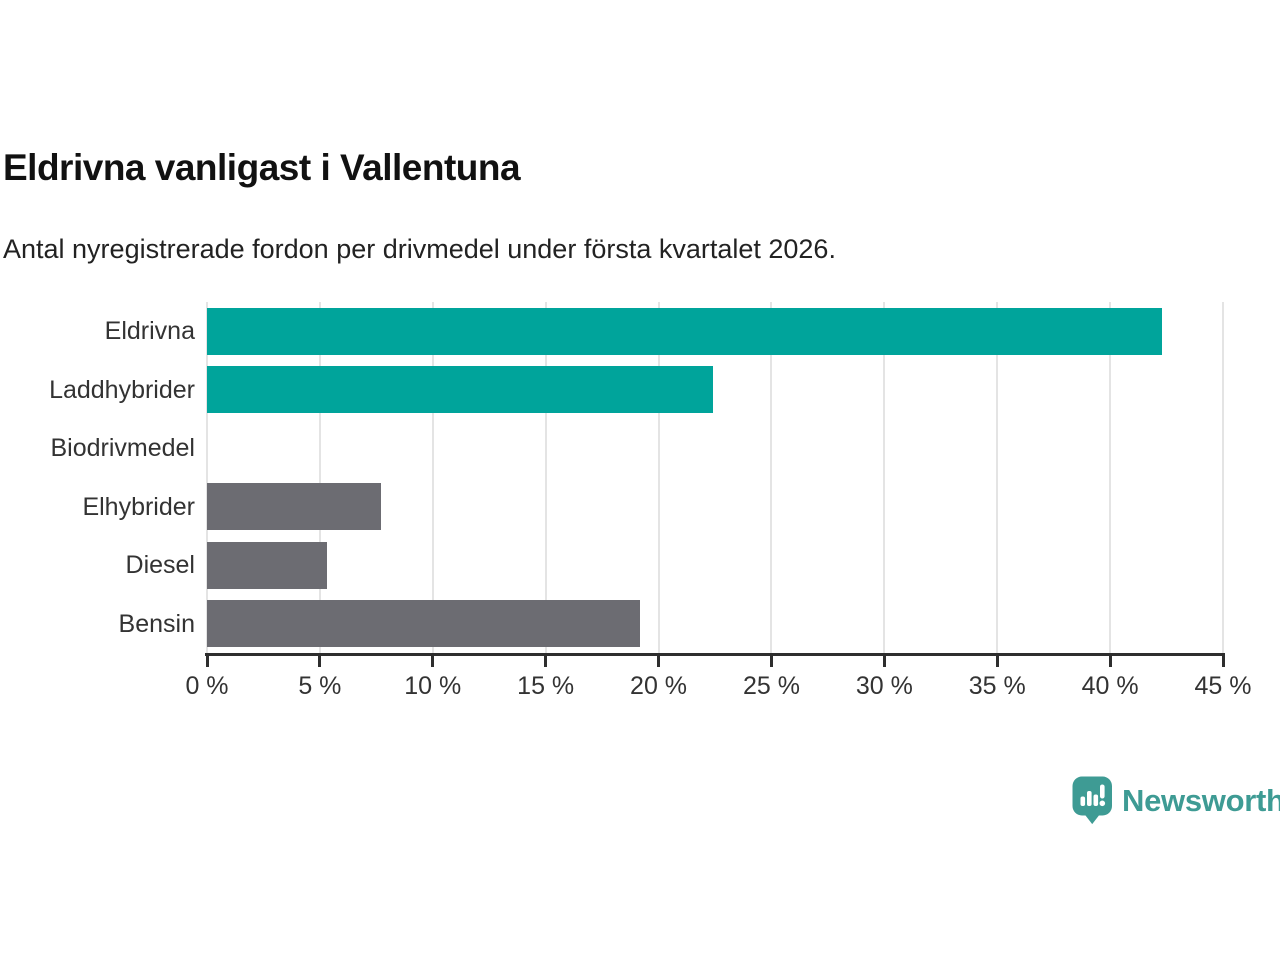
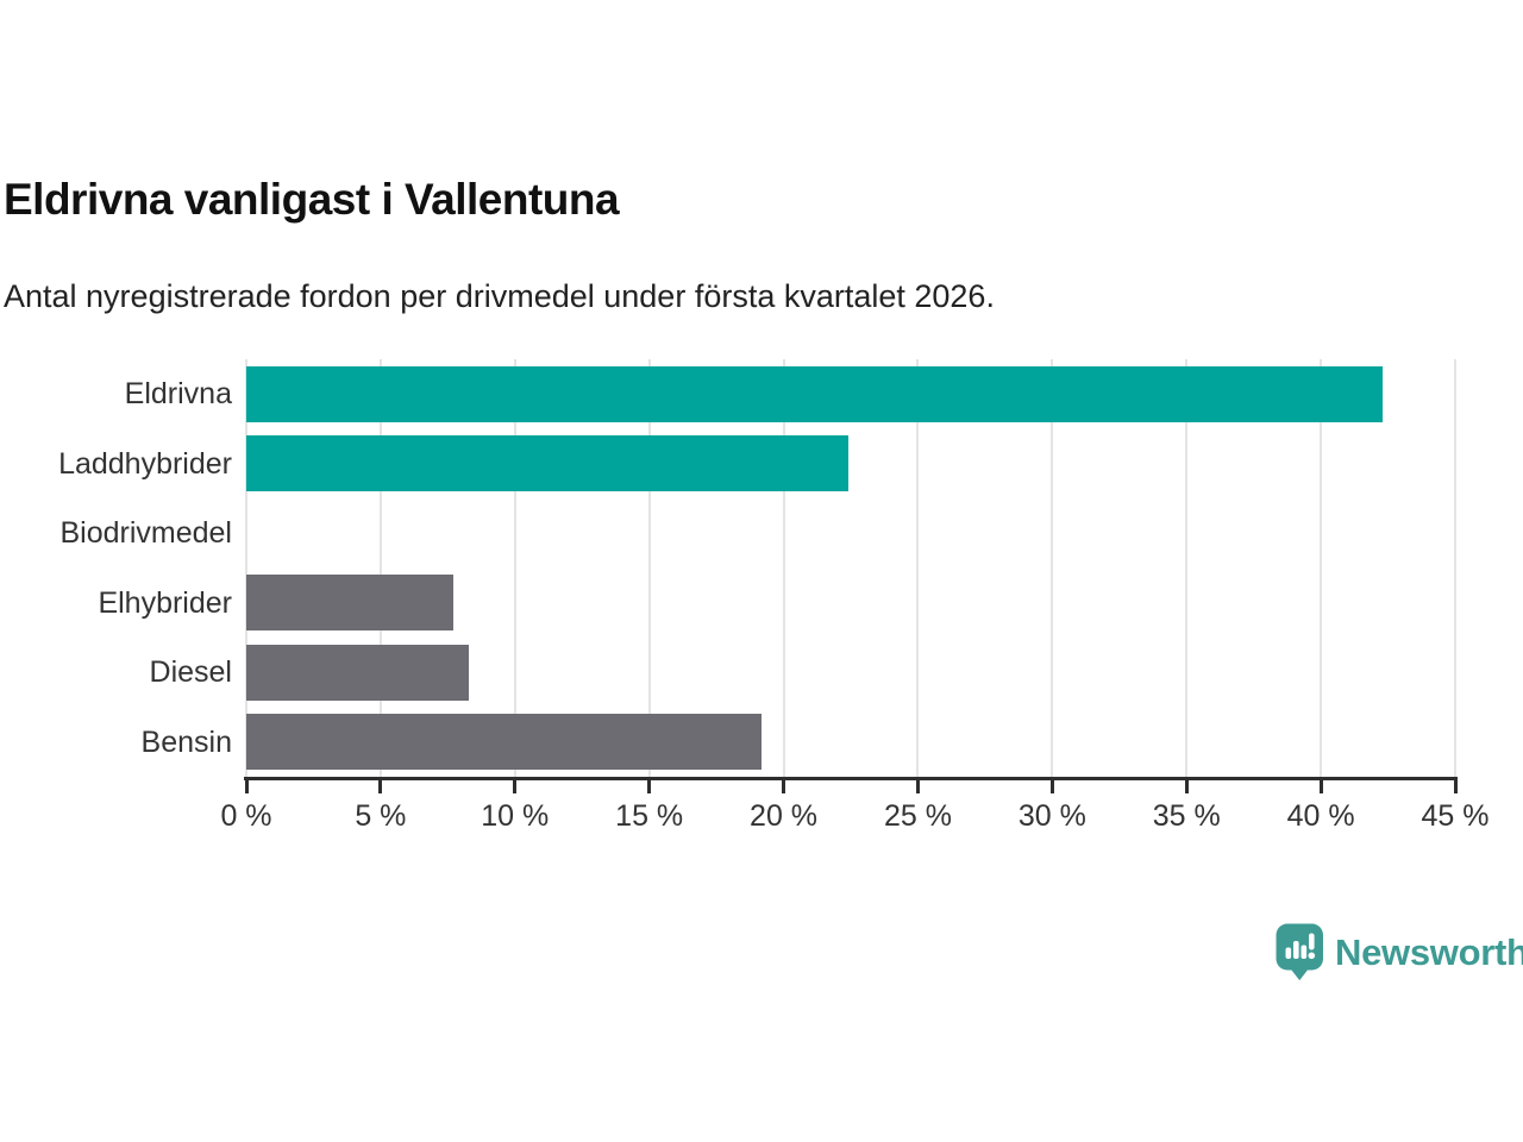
Diesel: 5.3% -> 8.3%
